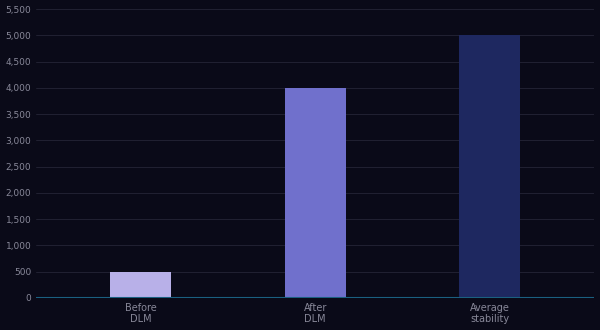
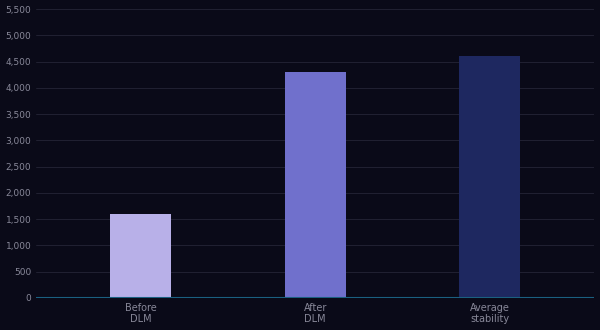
Before DLM: 500 -> 1,600
After DLM: 4,000 -> 4,300
Average stability: 5,000 -> 4,600
